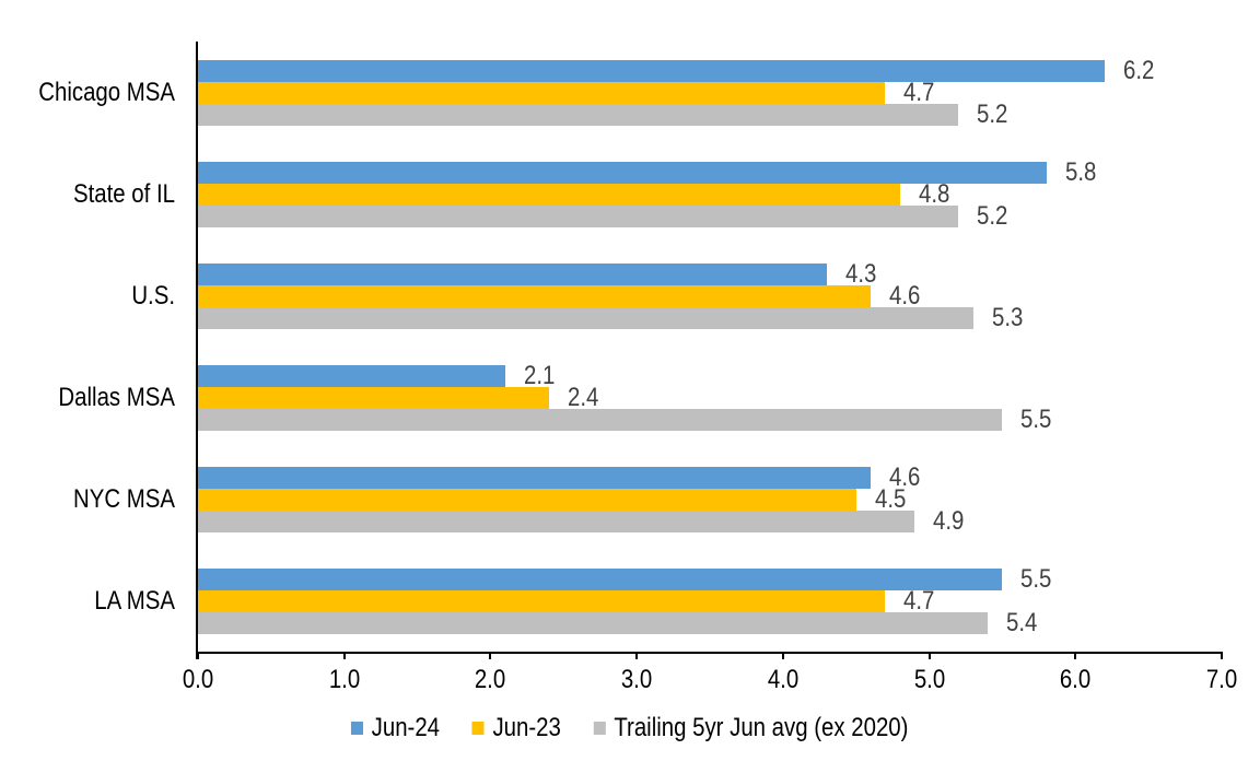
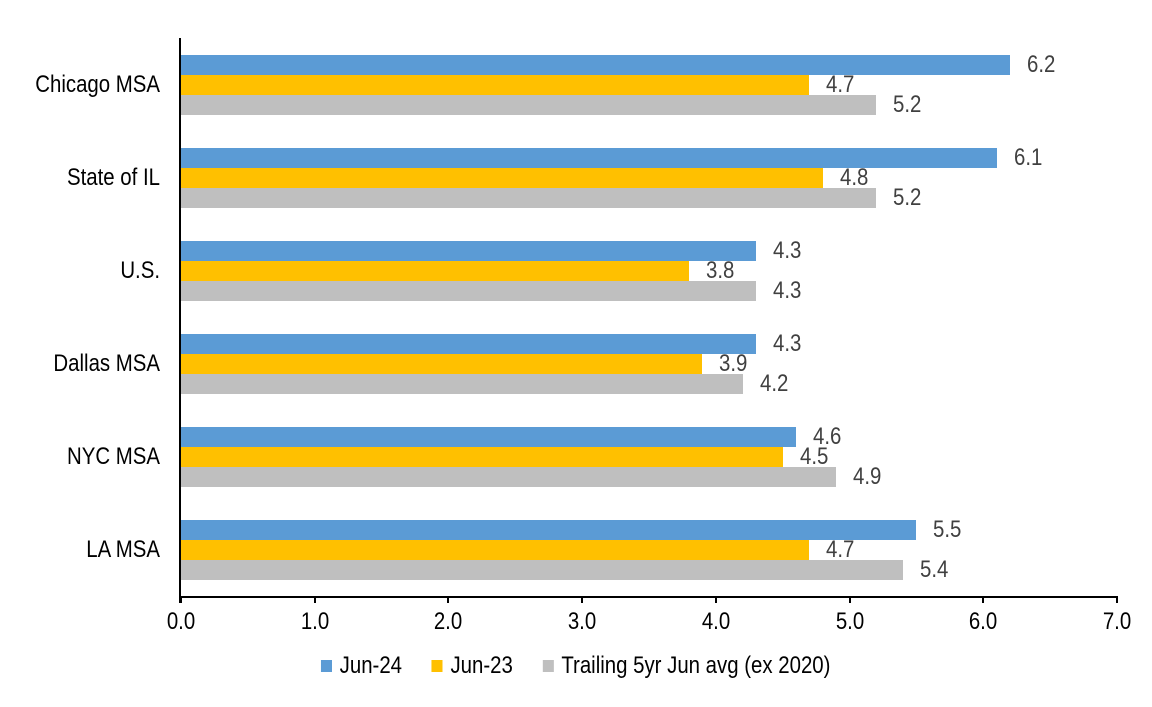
Jun-24/State of IL: 5.8 -> 6.1
Jun-23/U.S.: 4.6 -> 3.8
Trailing 5yr Jun avg (ex 2020)/U.S.: 5.3 -> 4.3
Jun-24/Dallas MSA: 2.1 -> 4.3
Jun-23/Dallas MSA: 2.4 -> 3.9
Trailing 5yr Jun avg (ex 2020)/Dallas MSA: 5.5 -> 4.2
